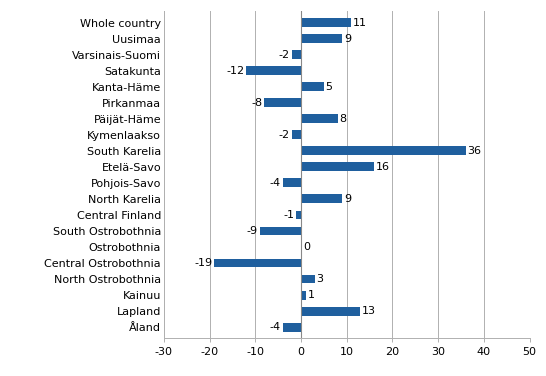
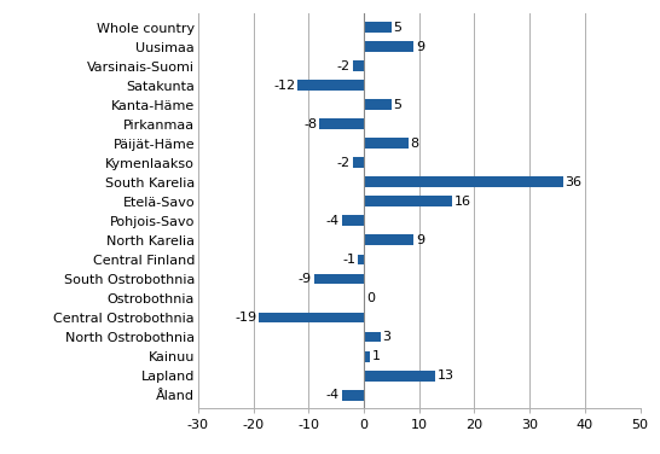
Whole country: 11 -> 5
